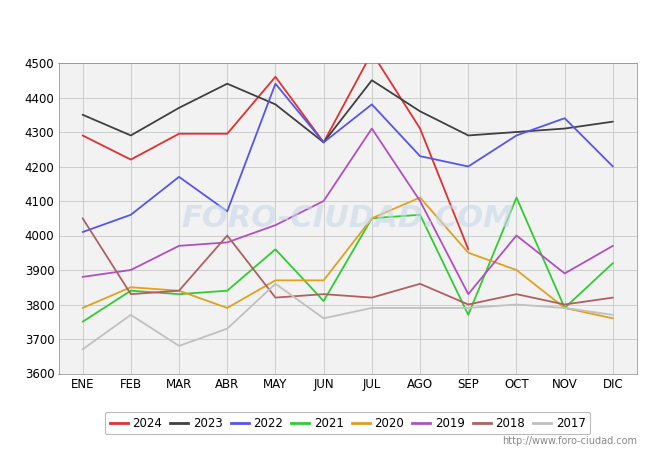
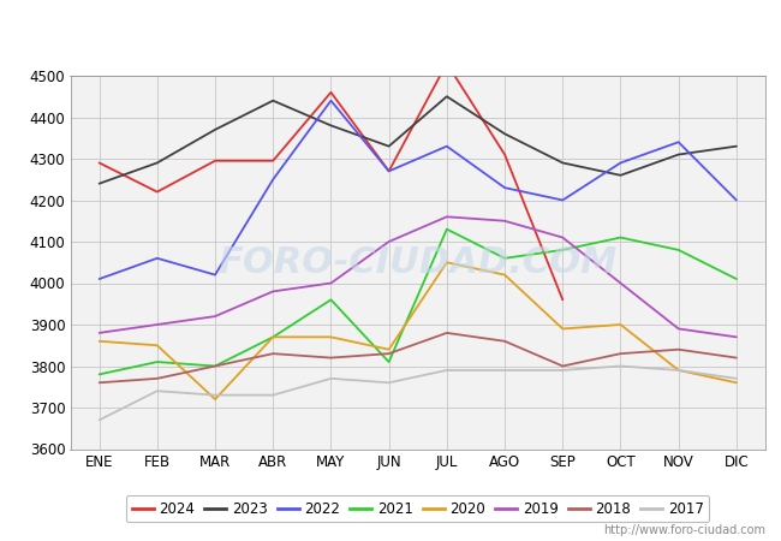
2023/ENE: 4350 -> 4240
2021/ENE: 3750 -> 3780
2020/ENE: 3790 -> 3860
2018/ENE: 4050 -> 3760
2021/FEB: 3840 -> 3810
2018/FEB: 3830 -> 3770
2017/FEB: 3770 -> 3740
2022/MAR: 4170 -> 4020
2021/MAR: 3830 -> 3800
2020/MAR: 3840 -> 3720
2019/MAR: 3970 -> 3920
2018/MAR: 3840 -> 3800
2017/MAR: 3680 -> 3730
2022/ABR: 4070 -> 4250
2021/ABR: 3840 -> 3870
2020/ABR: 3790 -> 3870
2018/ABR: 4000 -> 3830
2019/MAY: 4030 -> 4000
2017/MAY: 3860 -> 3770
2023/JUN: 4270 -> 4330
2020/JUN: 3870 -> 3840
2022/JUL: 4380 -> 4330
2021/JUL: 4050 -> 4130
2019/JUL: 4310 -> 4160
2018/JUL: 3820 -> 3880
2020/AGO: 4110 -> 4020
2019/AGO: 4100 -> 4150
2021/SEP: 3770 -> 4080
2020/SEP: 3950 -> 3890
2019/SEP: 3830 -> 4110
2023/OCT: 4300 -> 4260
2021/NOV: 3790 -> 4080
2018/NOV: 3800 -> 3840
2021/DIC: 3920 -> 4010
2019/DIC: 3970 -> 3870
